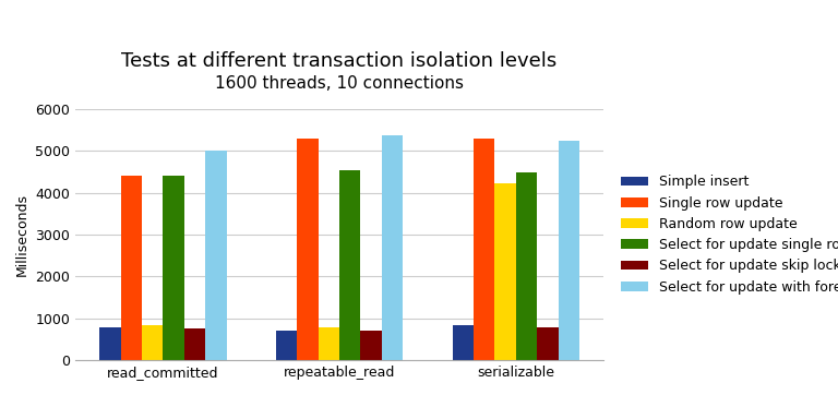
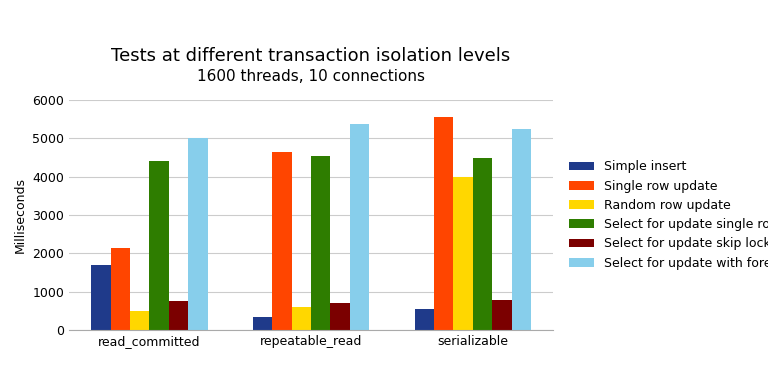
Simple insert/read_committed: 800 -> 1700
Single row update/read_committed: 4420 -> 2150
Random row update/read_committed: 850 -> 500
Simple insert/repeatable_read: 720 -> 350
Single row update/repeatable_read: 5280 -> 4650
Random row update/repeatable_read: 790 -> 600
Simple insert/serializable: 850 -> 550
Single row update/serializable: 5300 -> 5550
Random row update/serializable: 4230 -> 4000
